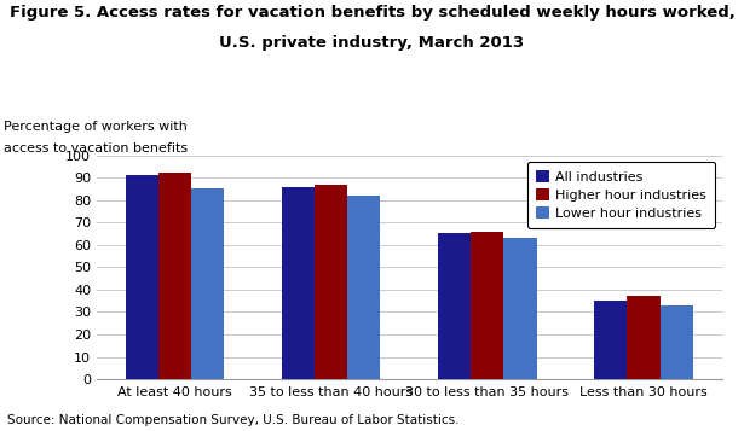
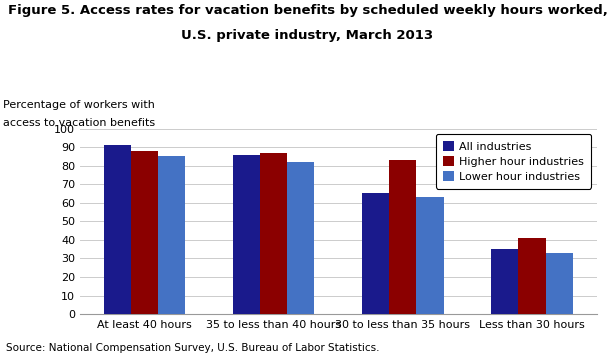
Higher hour industries/At least 40 hours: 92 -> 88
Higher hour industries/30 to less than 35 hours: 66 -> 83
Higher hour industries/Less than 30 hours: 37 -> 41
